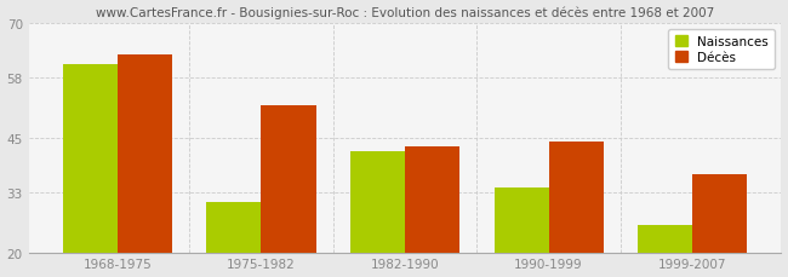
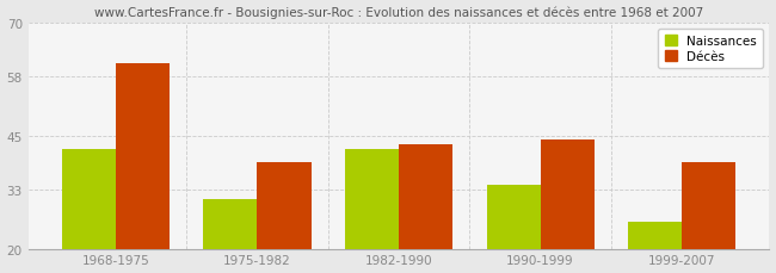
Naissances/1968-1975: 61 -> 42
Décès/1968-1975: 63 -> 61
Décès/1975-1982: 52 -> 39
Décès/1999-2007: 37 -> 39
